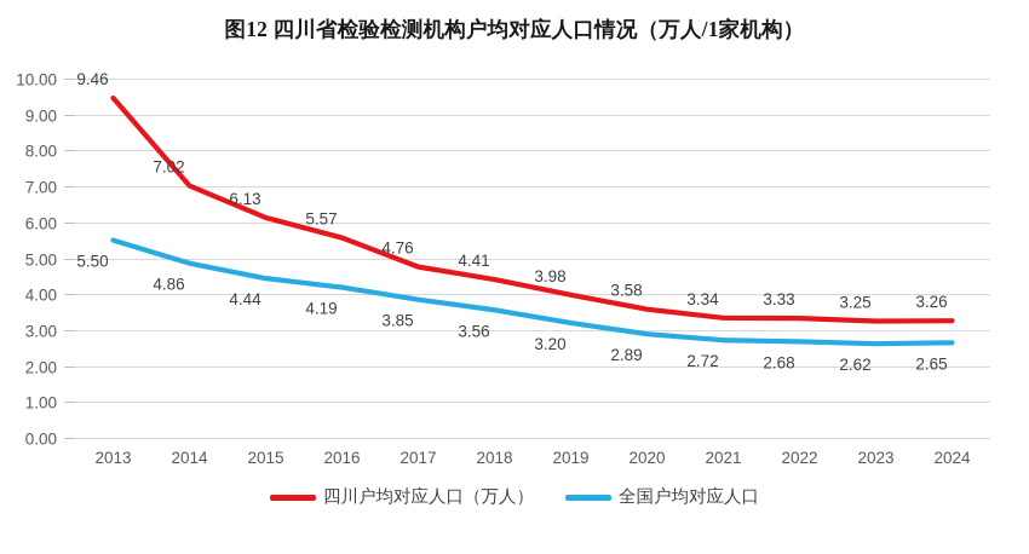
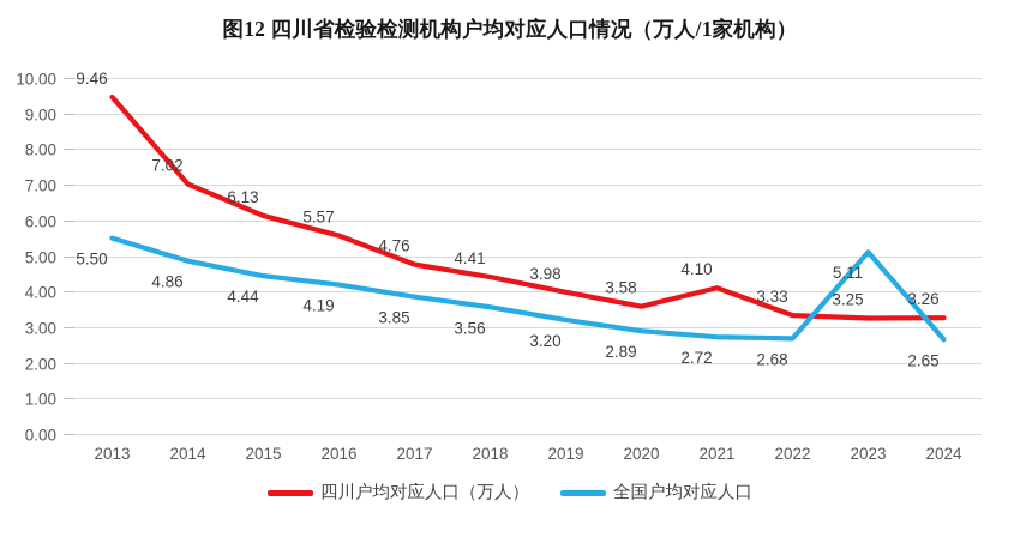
四川户均对应人口（万人）/2021: 3.34 -> 4.10
全国户均对应人口/2023: 2.62 -> 5.11
